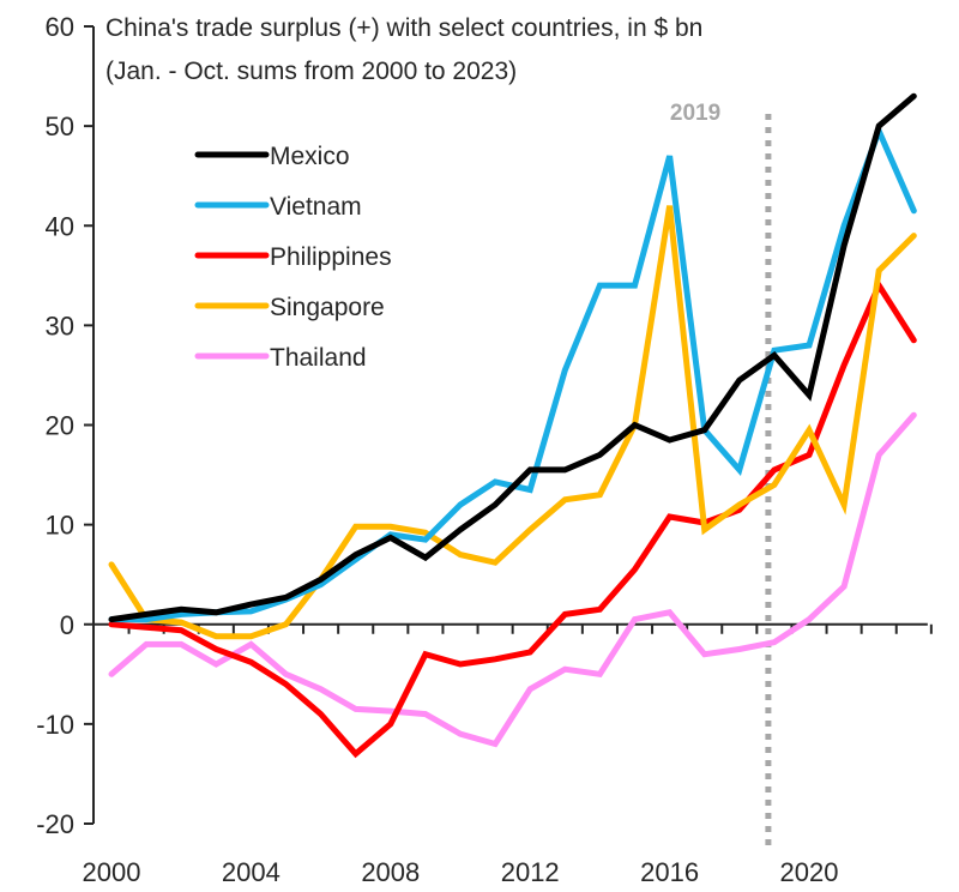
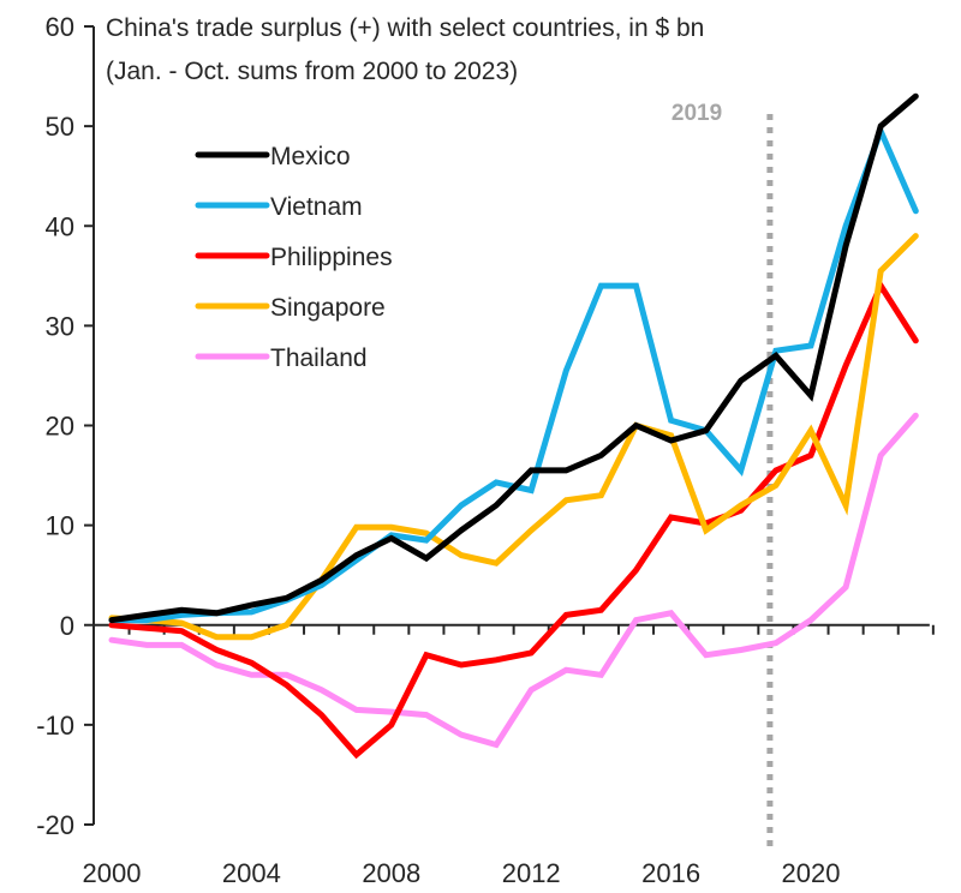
Singapore/2000: 6 -> 1
Thailand/2000: -5 -> -2
Thailand/2004: -2 -> -5
Vietnam/2016: 47 -> 20
Singapore/2016: 42 -> 19
